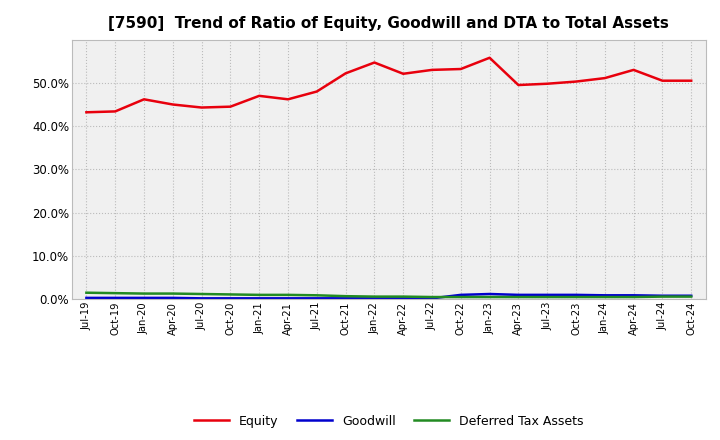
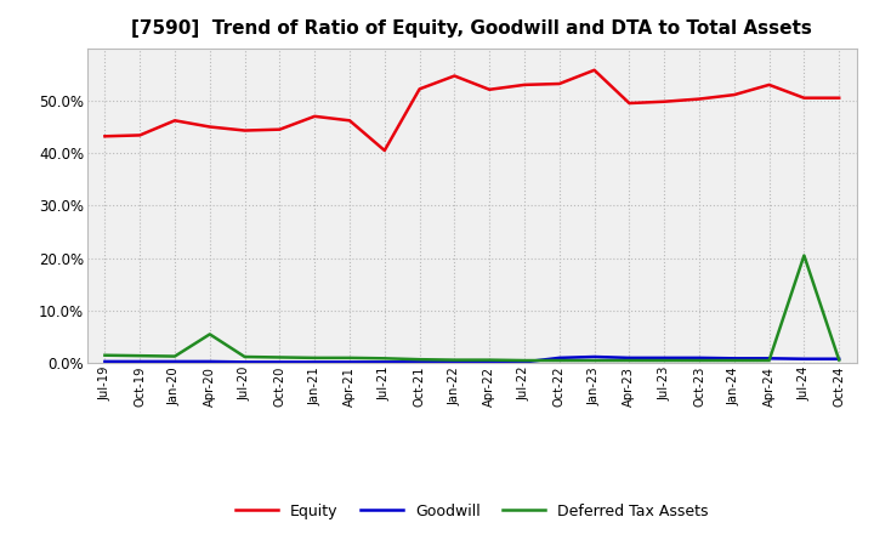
Deferred Tax Assets/Apr-20: 1.3% -> 5.5%
Equity/Jul-21: 48.0% -> 40.5%
Deferred Tax Assets/Jul-24: 0.6% -> 20.5%
